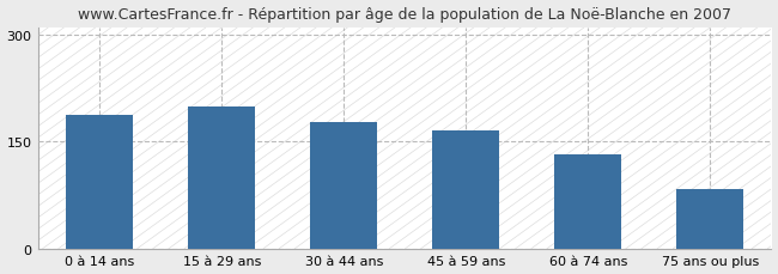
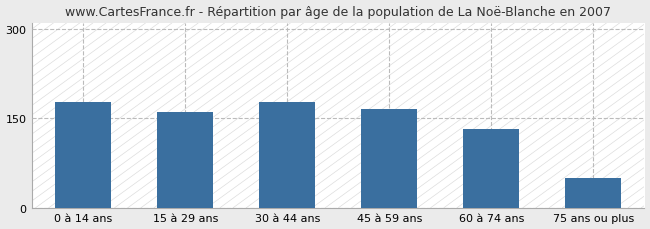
0 à 14 ans: 188 -> 178
15 à 29 ans: 200 -> 160
75 ans ou plus: 84 -> 50
